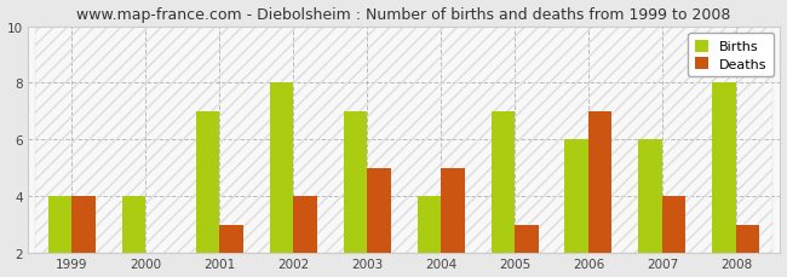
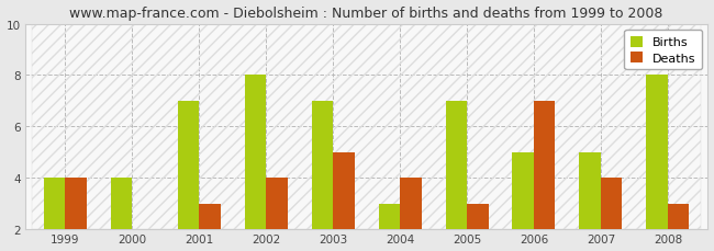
Births/2004: 4 -> 3
Deaths/2004: 5 -> 4
Births/2006: 6 -> 5
Births/2007: 6 -> 5
